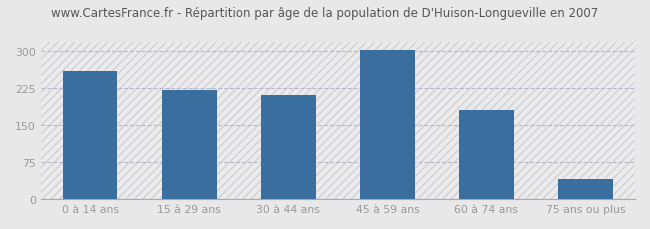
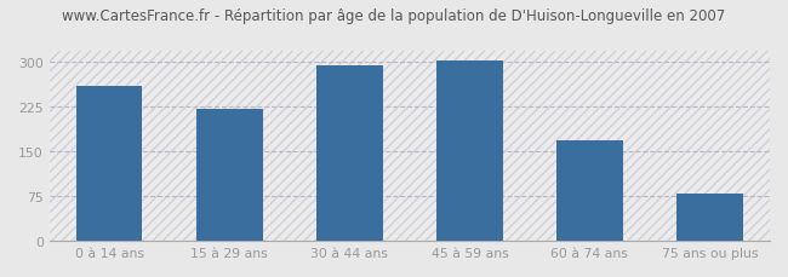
30 à 44 ans: 210 -> 292
60 à 74 ans: 180 -> 168
75 ans ou plus: 40 -> 78
